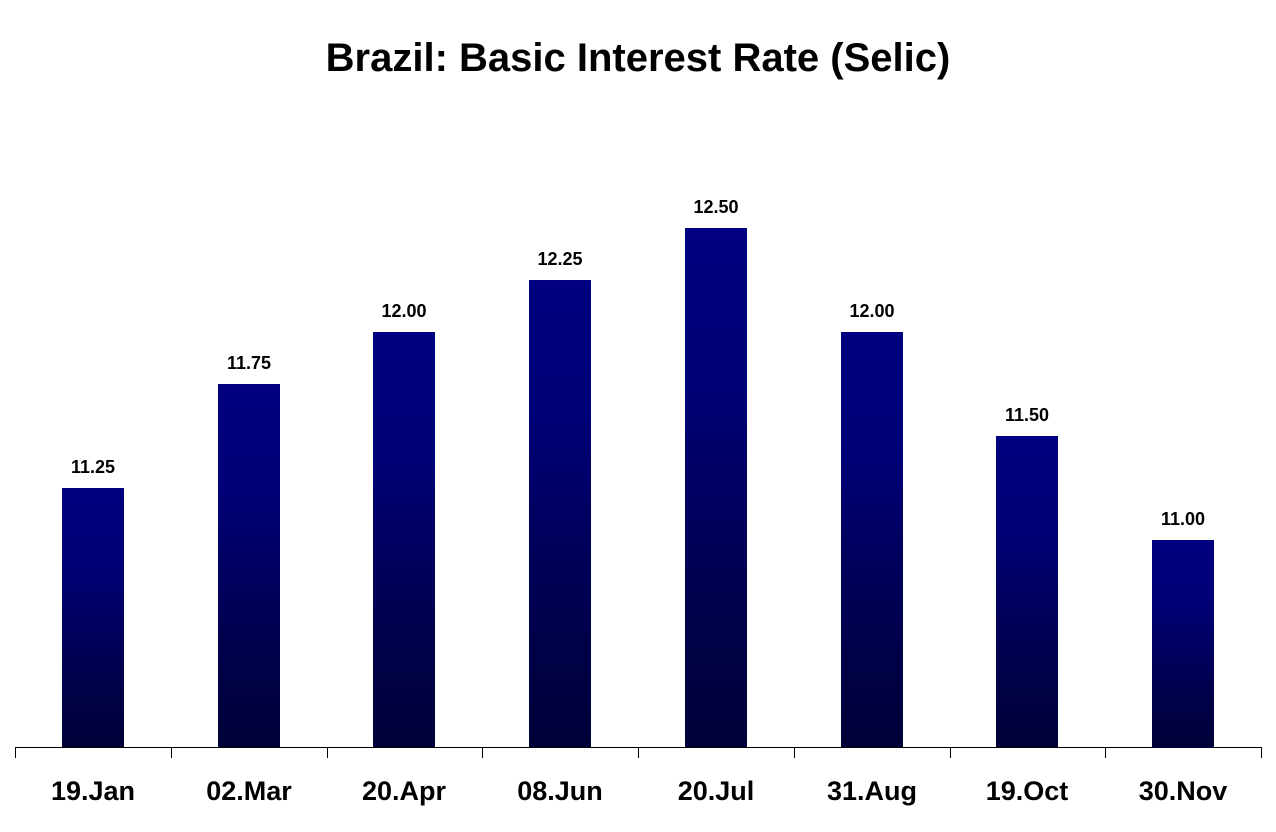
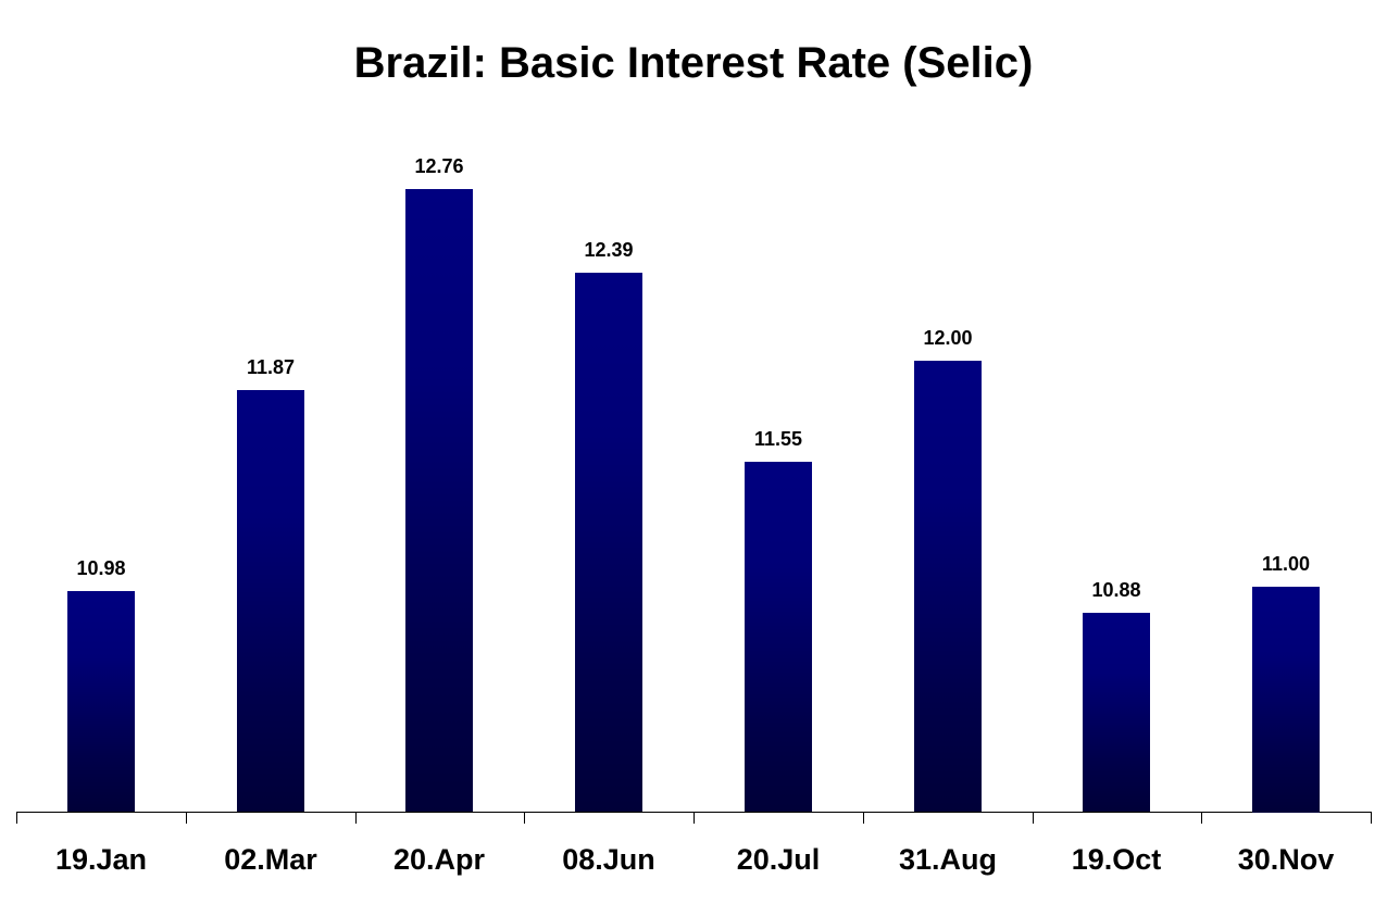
19.Jan: 11.25 -> 10.98
02.Mar: 11.75 -> 11.87
20.Apr: 12.00 -> 12.76
08.Jun: 12.25 -> 12.39
20.Jul: 12.50 -> 11.55
19.Oct: 11.50 -> 10.88
